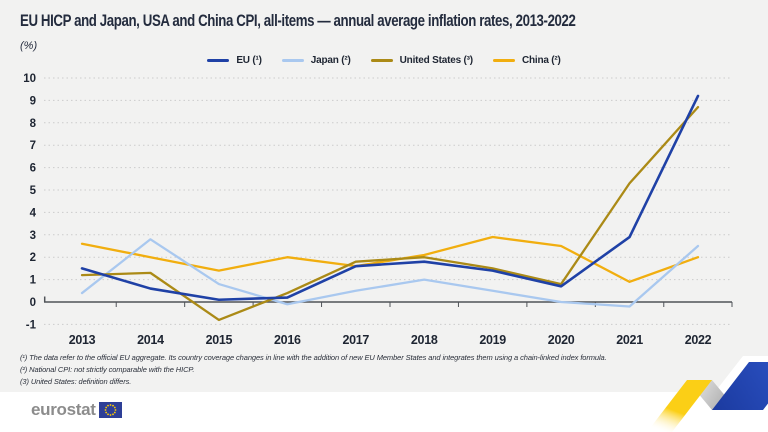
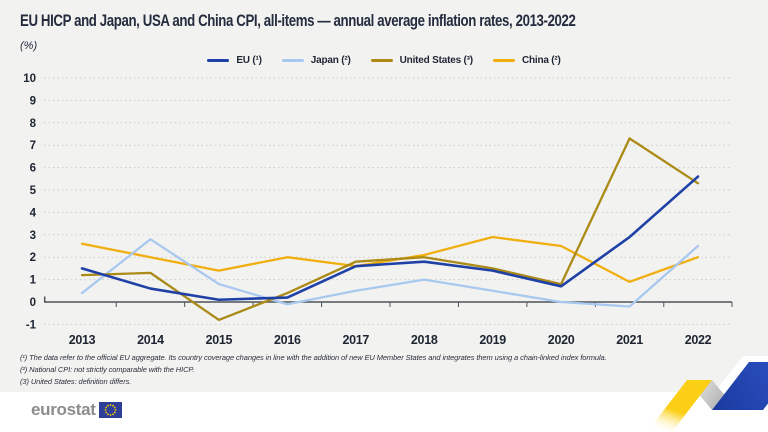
United States (³)/2021: 5.3 -> 7.3
EU (¹)/2022: 9.2 -> 5.6
United States (³)/2022: 8.7 -> 5.3
